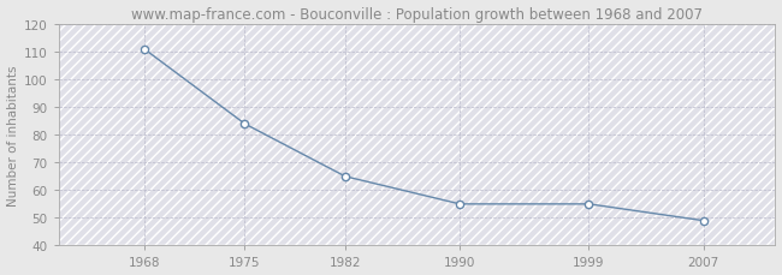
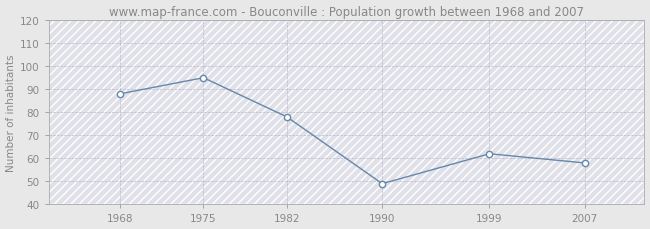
1968: 111 -> 88
1975: 84 -> 95
1982: 65 -> 78
1990: 55 -> 49
1999: 55 -> 62
2007: 49 -> 58
